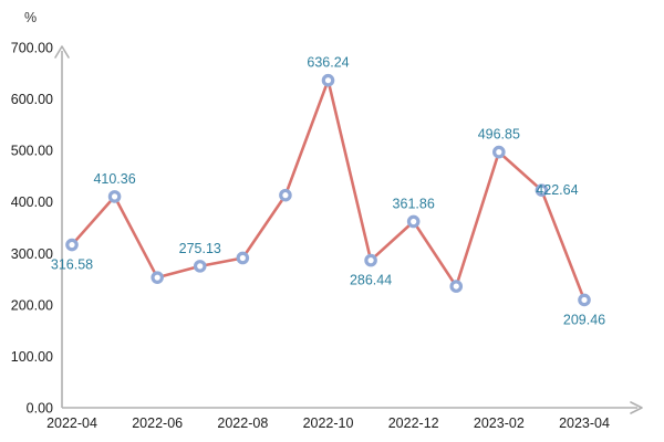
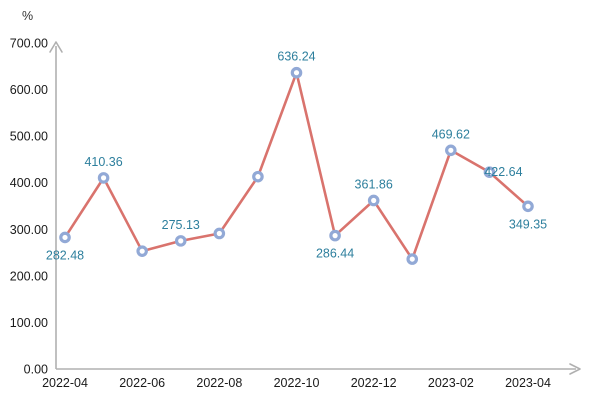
2022-04: 316.58 -> 282.48
2023-02: 496.85 -> 469.62
2023-04: 209.46 -> 349.35
